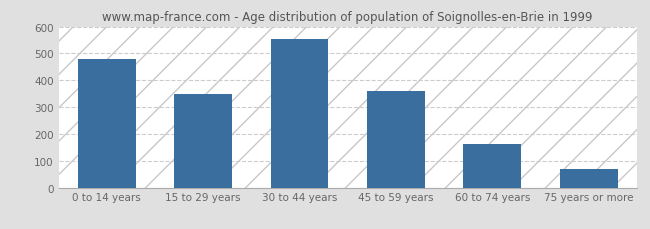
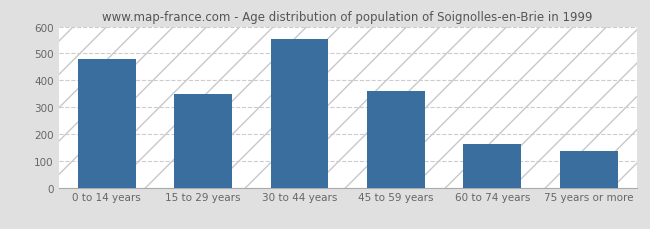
75 years or more: 70 -> 135
